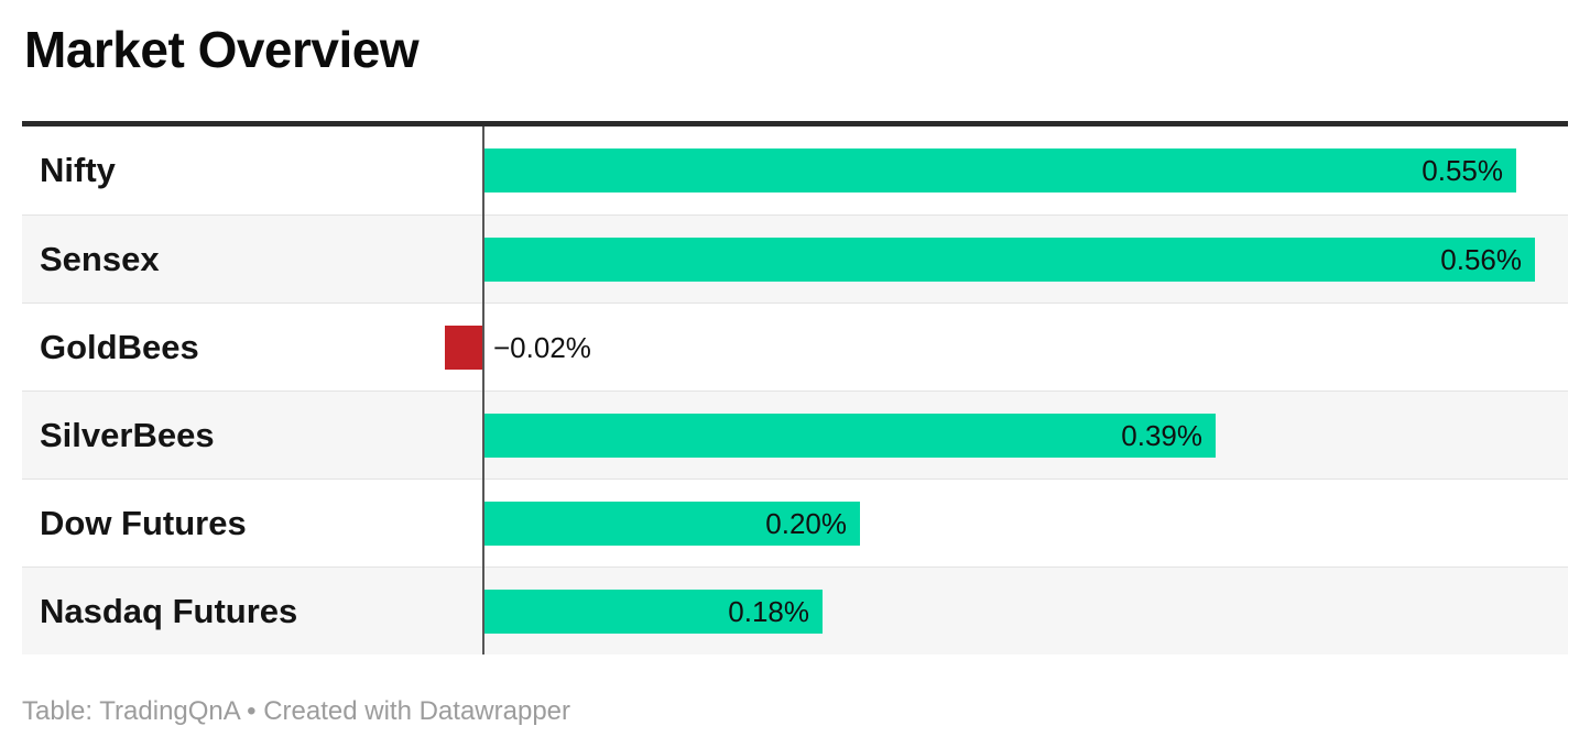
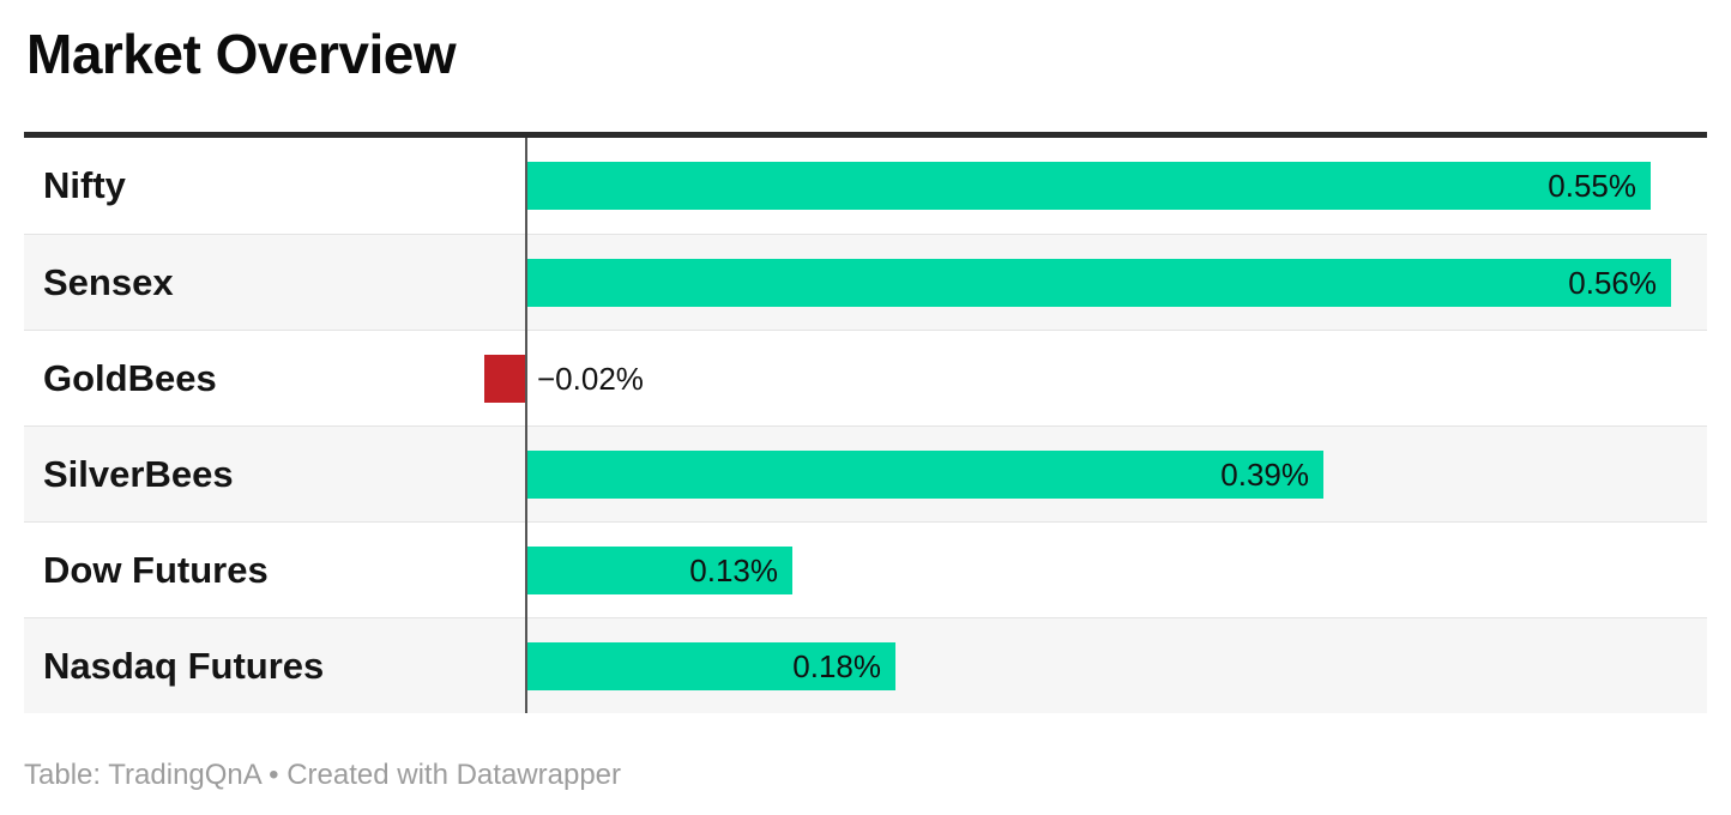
Dow Futures: 0.20% -> 0.13%
